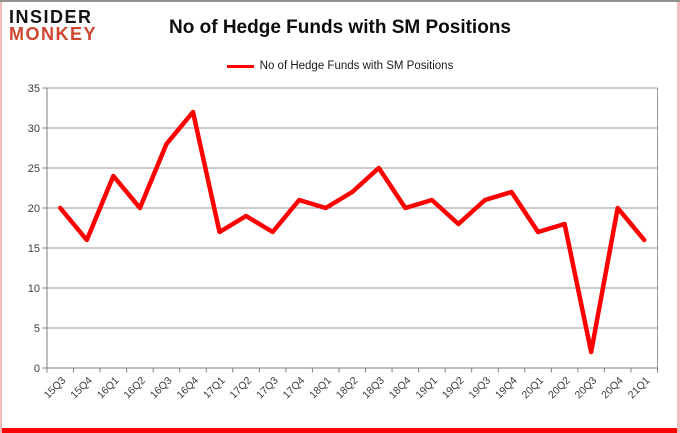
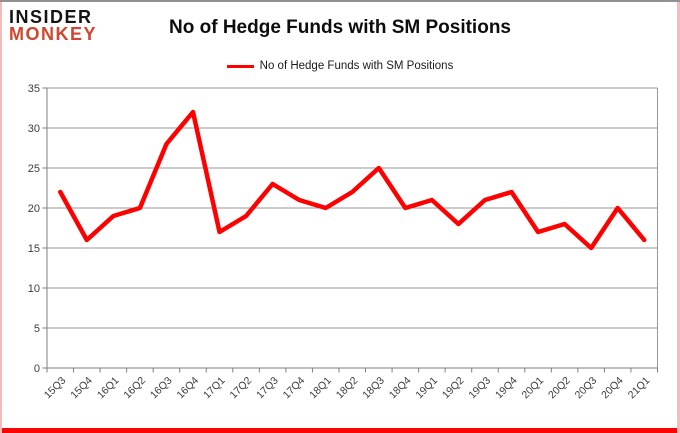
15Q3: 20 -> 22
16Q1: 24 -> 19
17Q3: 17 -> 23
20Q3: 2 -> 15
